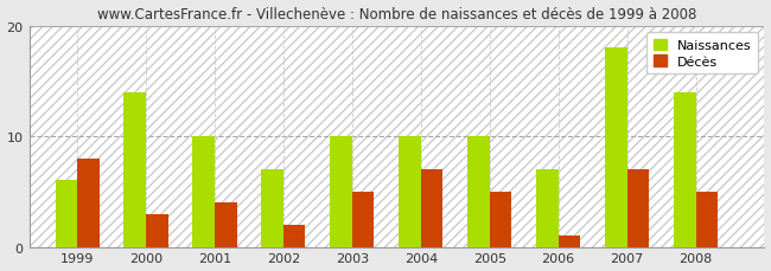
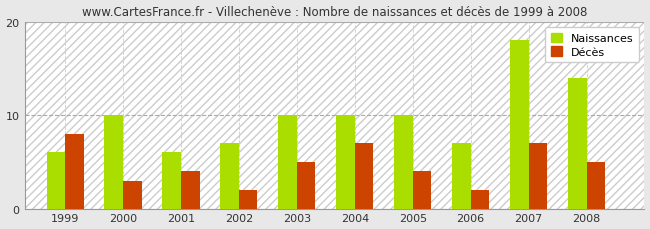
Naissances/2000: 14 -> 10
Naissances/2001: 10 -> 6
Décès/2005: 5 -> 4
Décès/2006: 1 -> 2
